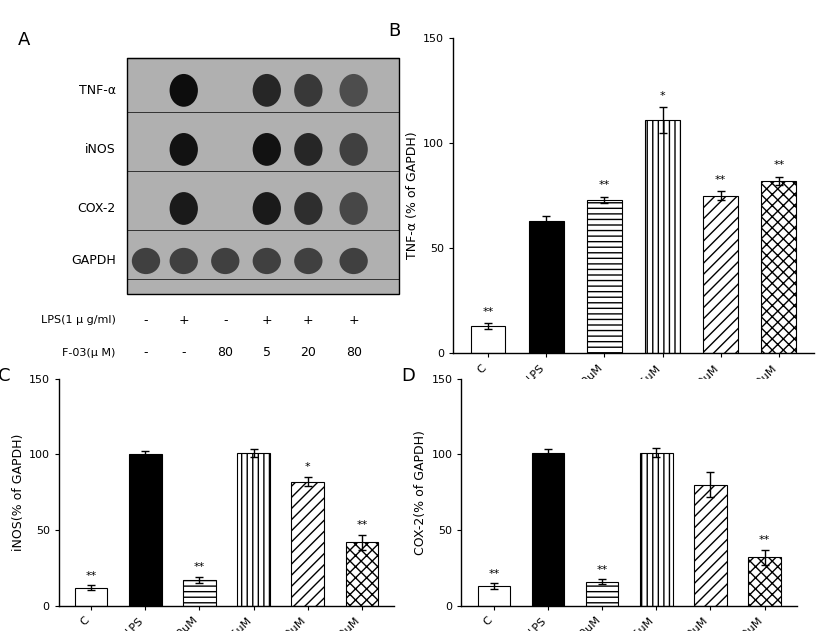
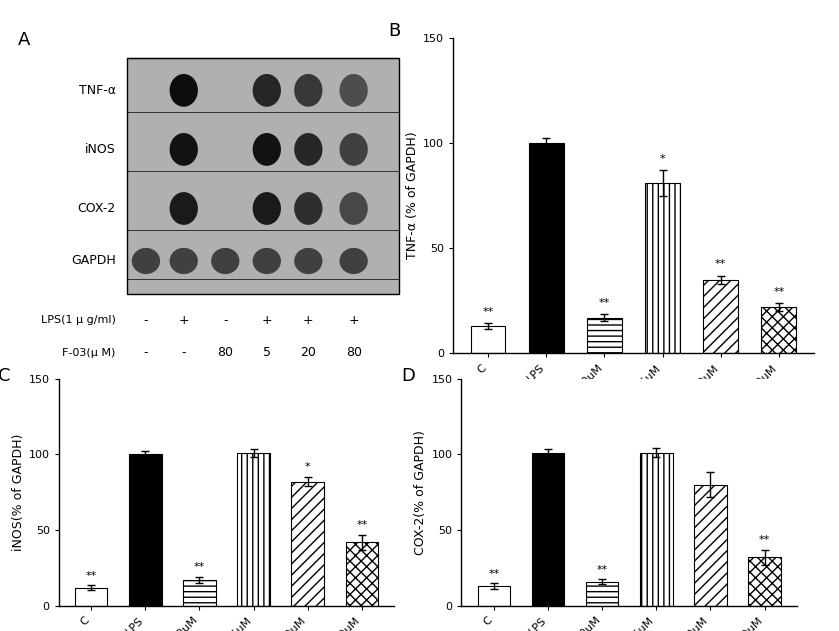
LPS: 63 -> 100
80uM: 73 -> 17
LPS+5uM: 111 -> 81
LPS+20uM: 75 -> 35
LPS+80uM: 82 -> 22
